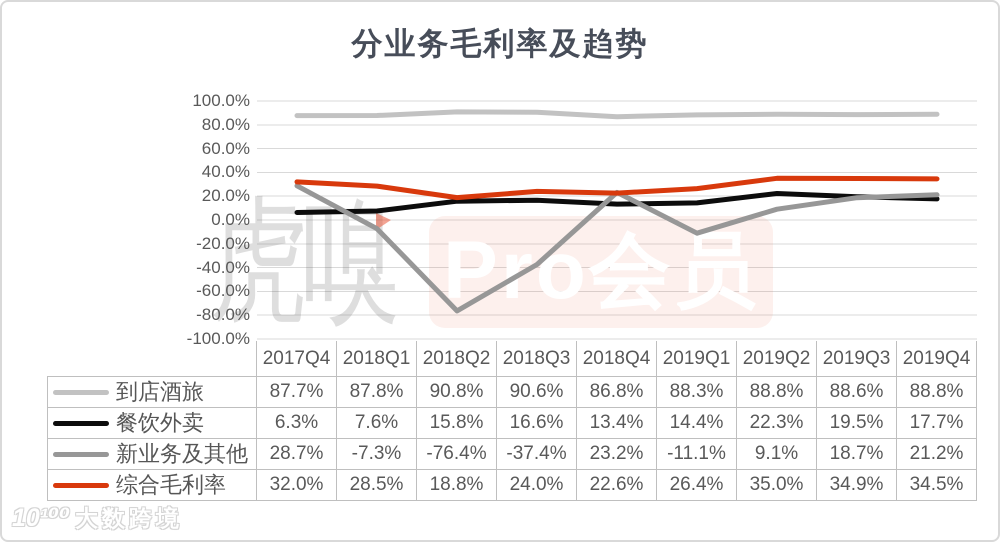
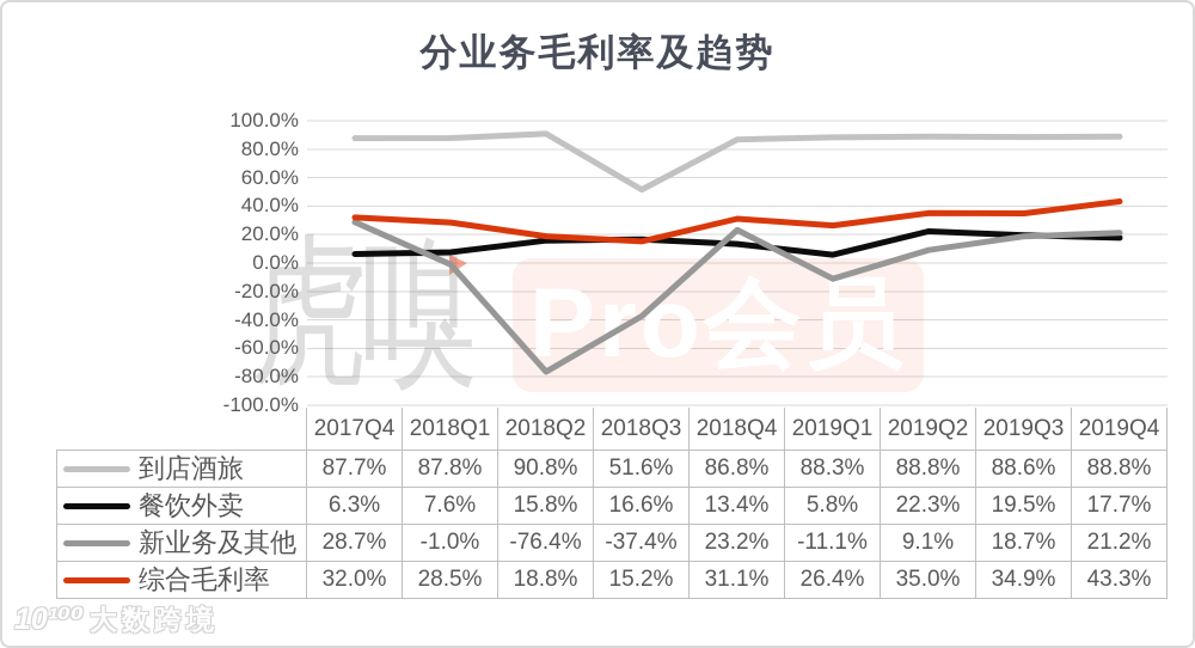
新业务及其他/2018Q1: -7.3% -> -1.0%
到店酒旅/2018Q3: 90.6% -> 51.6%
综合毛利率/2018Q3: 24.0% -> 15.2%
综合毛利率/2018Q4: 22.6% -> 31.1%
餐饮外卖/2019Q1: 14.4% -> 5.8%
综合毛利率/2019Q4: 34.5% -> 43.3%
